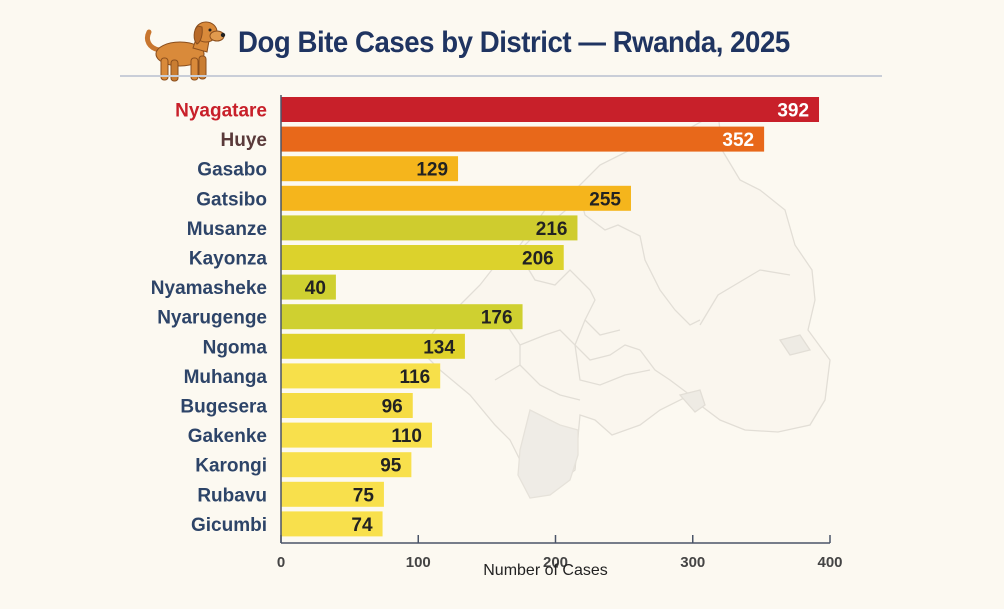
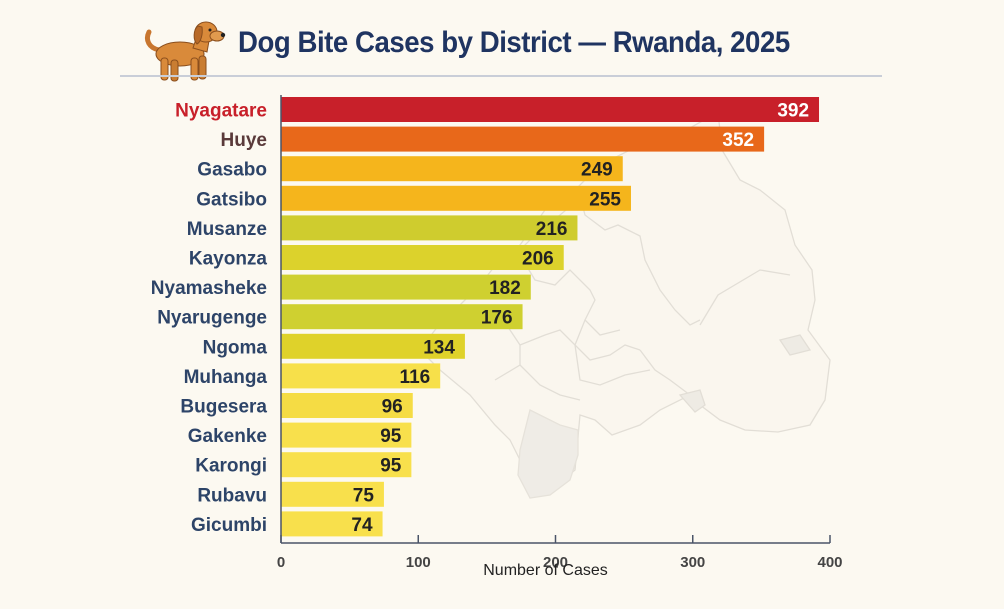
Gasabo: 129 -> 249
Nyamasheke: 40 -> 182
Gakenke: 110 -> 95
